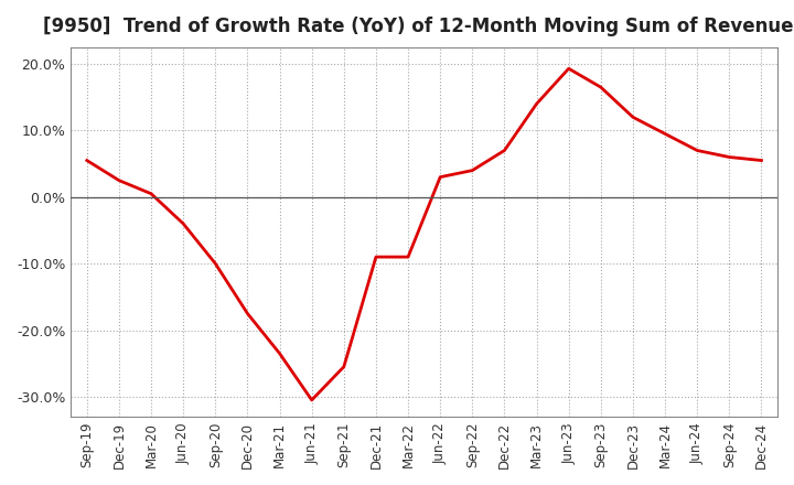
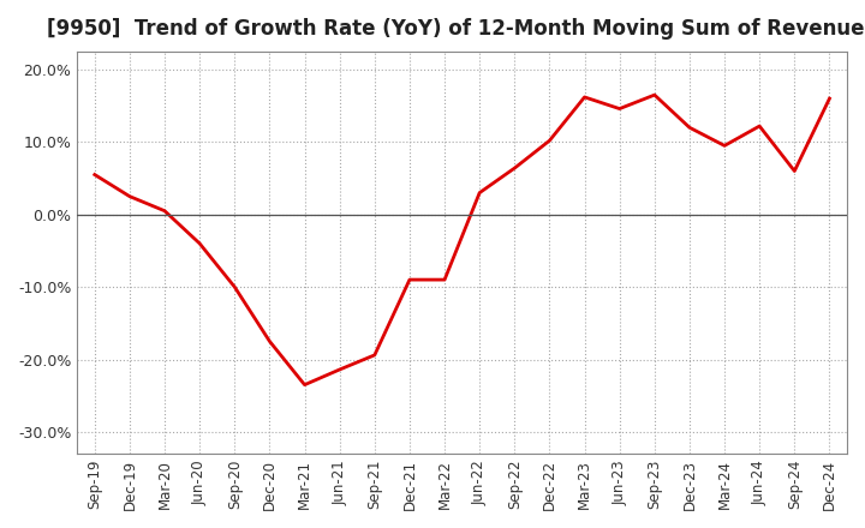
Jun-21: -30.5% -> -21.4%
Sep-21: -25.5% -> -19.4%
Sep-22: 4.0% -> 6.4%
Dec-22: 7.0% -> 10.2%
Mar-23: 14.0% -> 16.2%
Jun-23: 19.3% -> 14.6%
Jun-24: 7.0% -> 12.2%
Dec-24: 5.5% -> 16.0%
